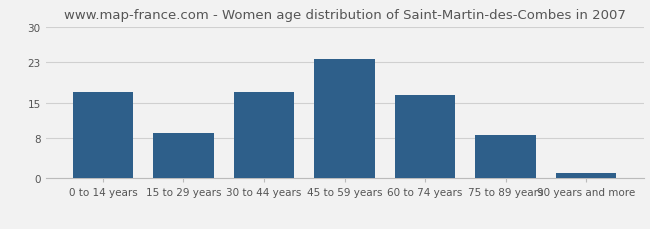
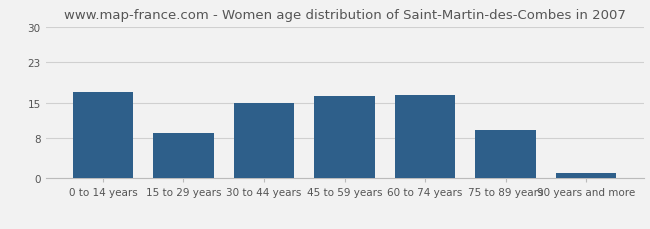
30 to 44 years: 17.0 -> 15.0
45 to 59 years: 23.5 -> 16.2
75 to 89 years: 8.5 -> 9.6
